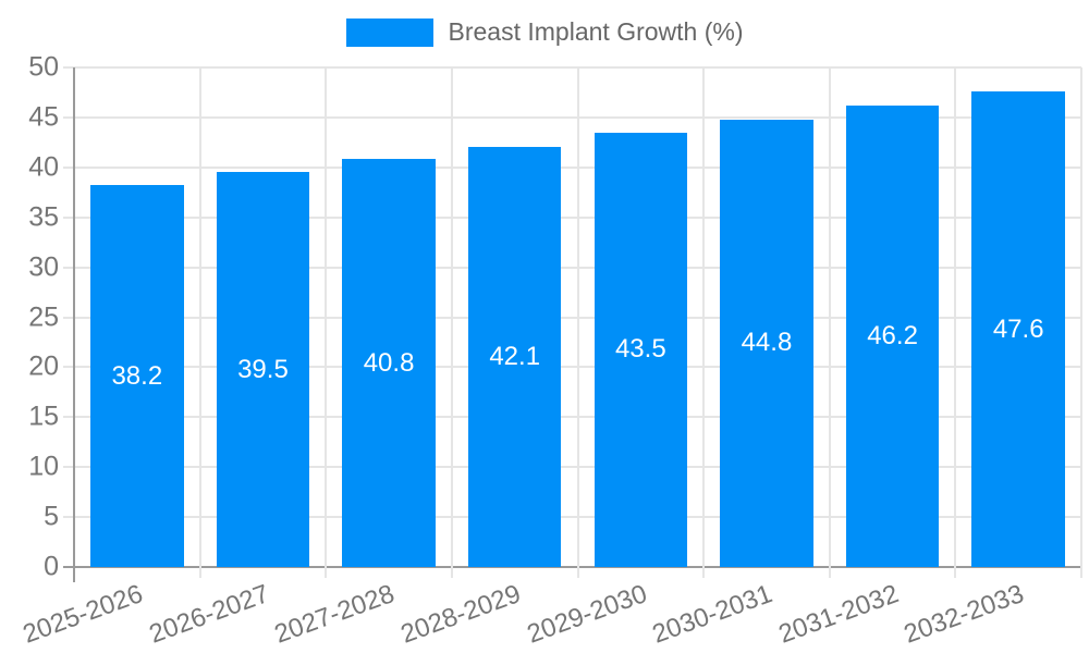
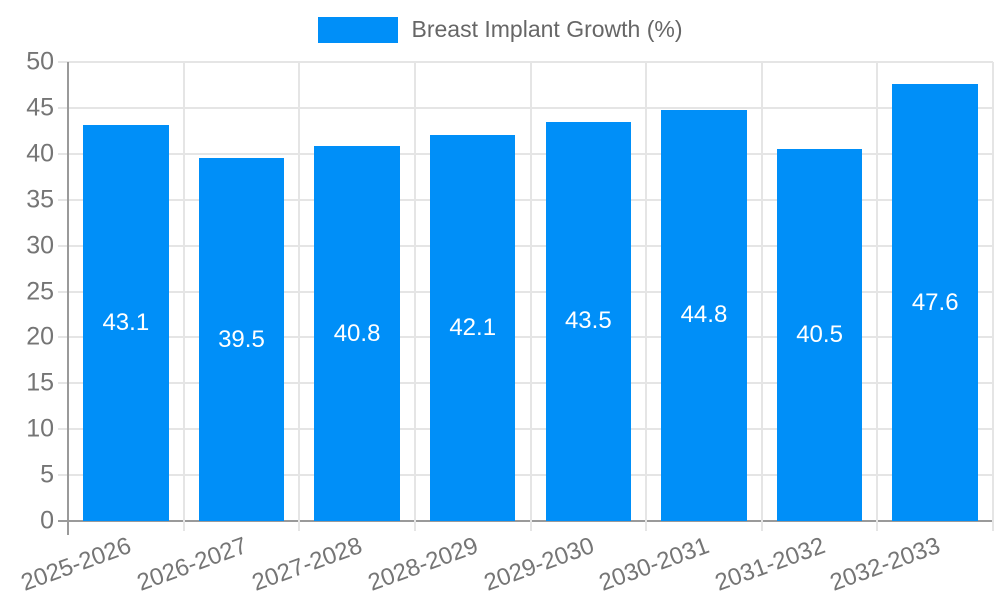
2025-2026: 38.2 -> 43.1
2031-2032: 46.2 -> 40.5
